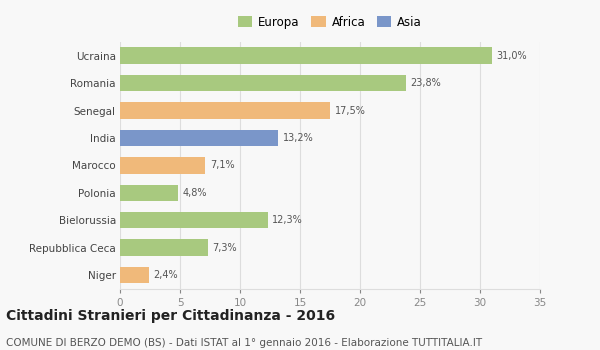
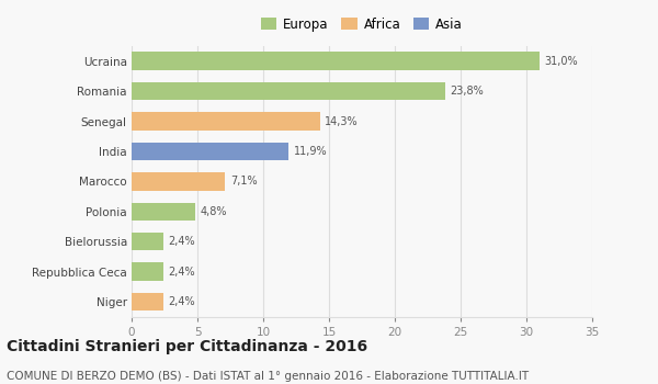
Senegal: 17,5% -> 14,3%
India: 13,2% -> 11,9%
Bielorussia: 12,3% -> 2,4%
Repubblica Ceca: 7,3% -> 2,4%
